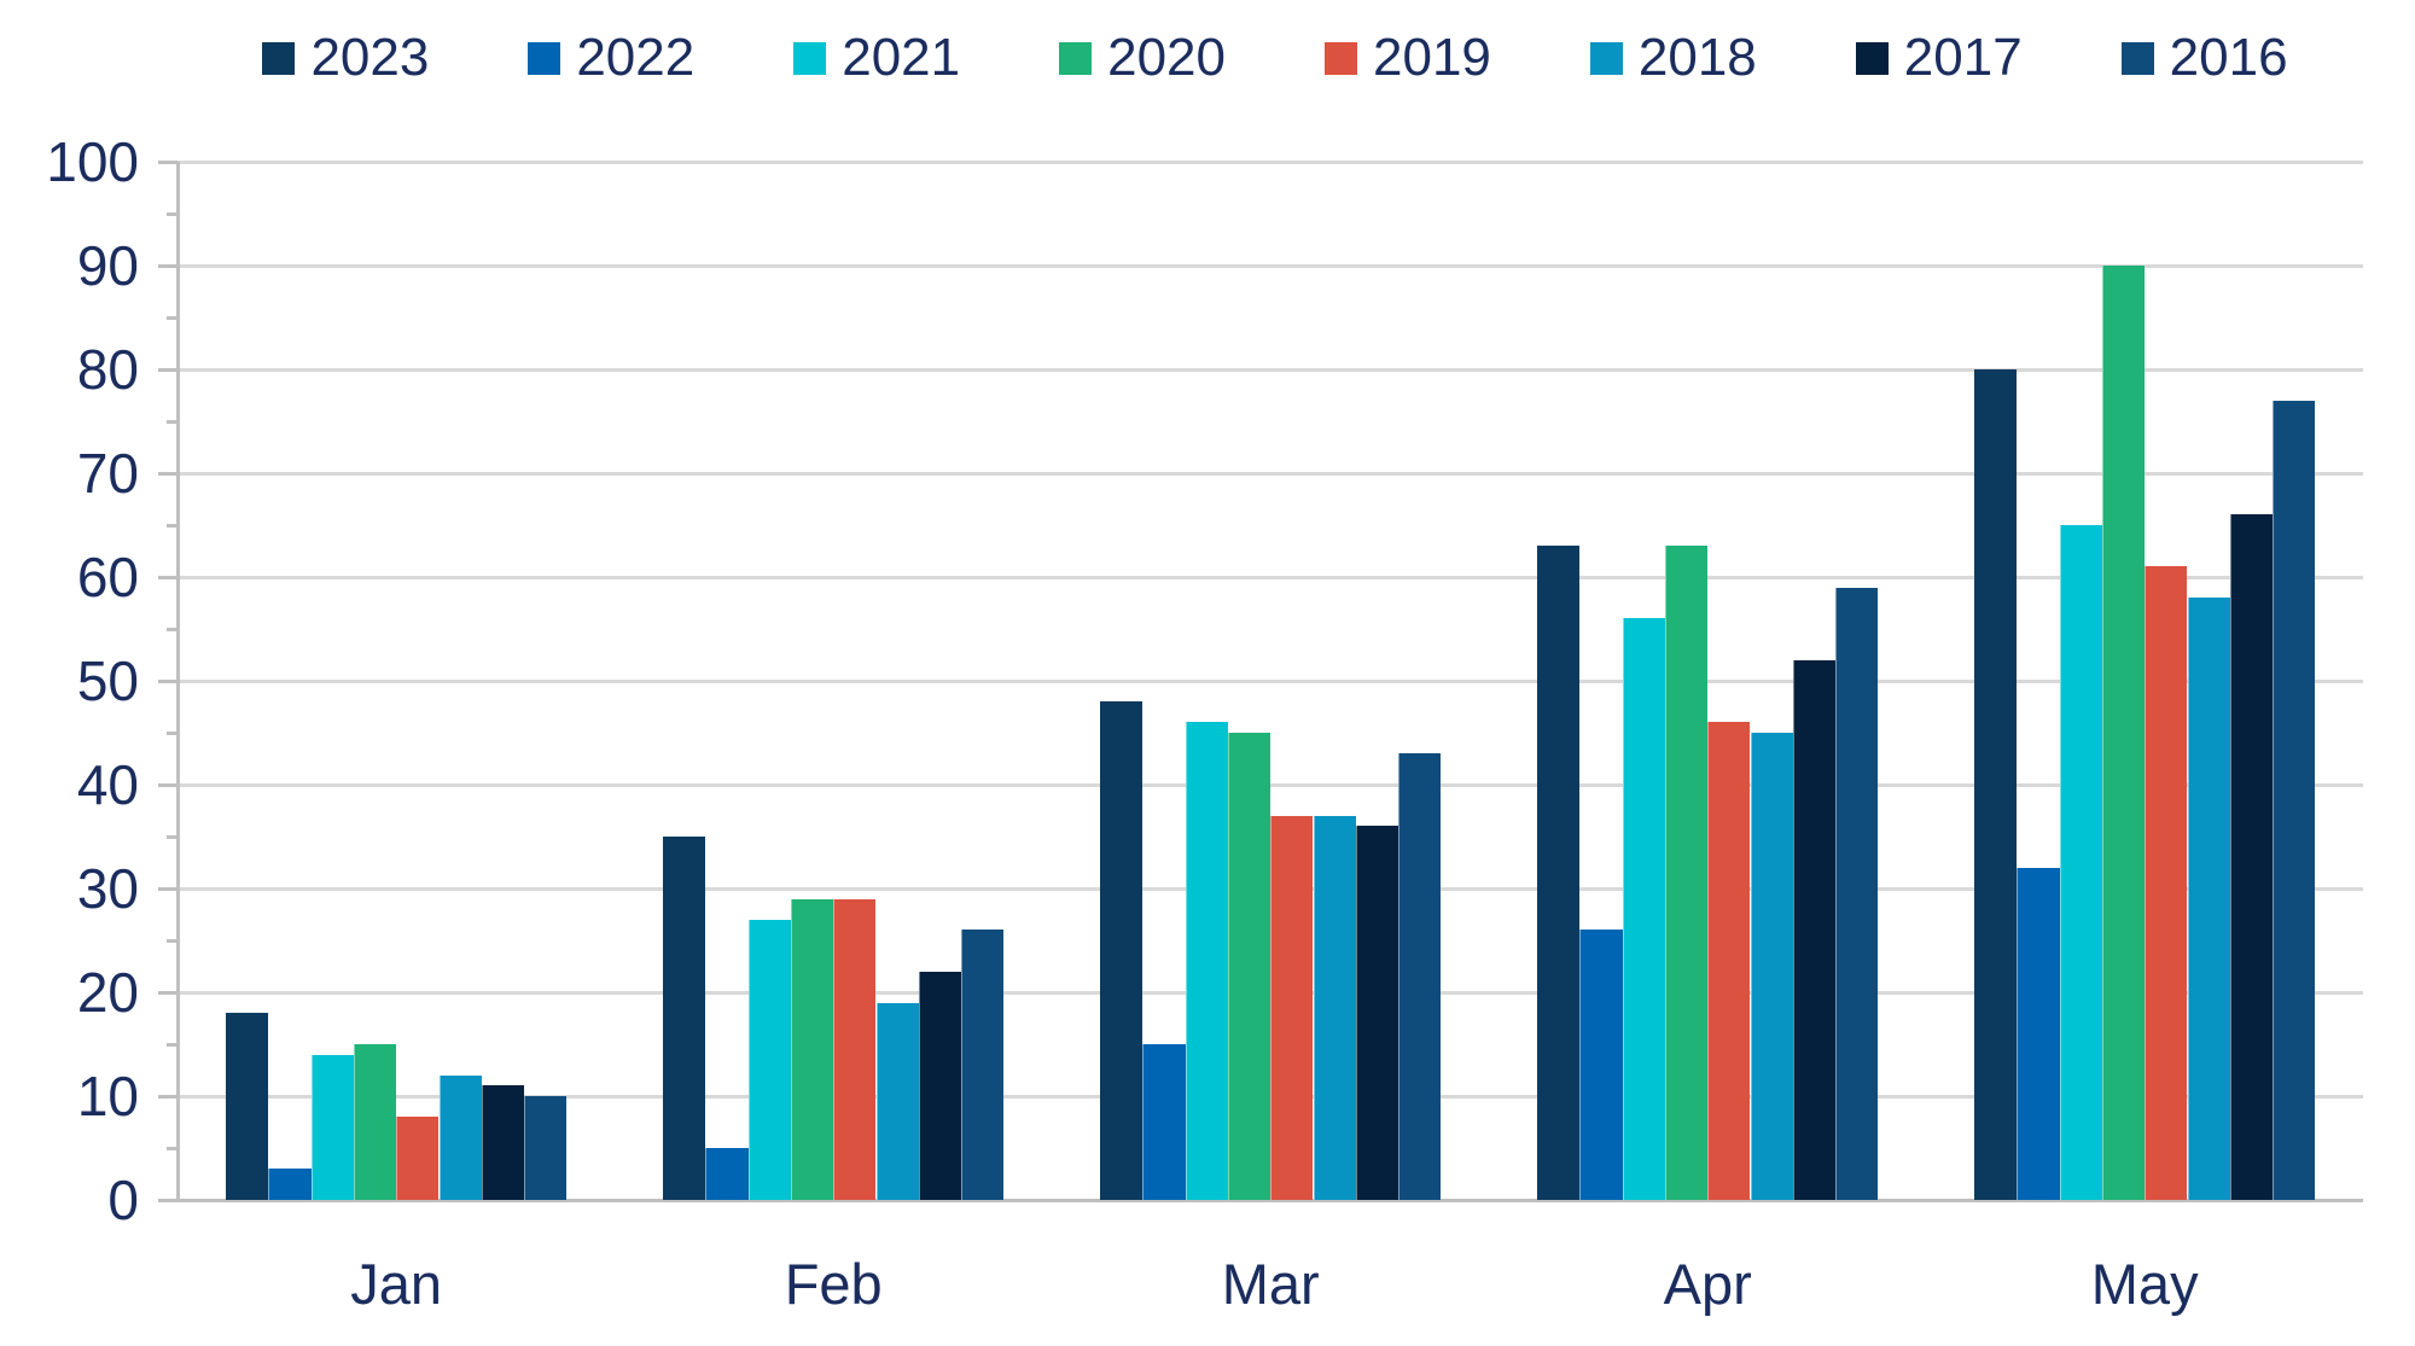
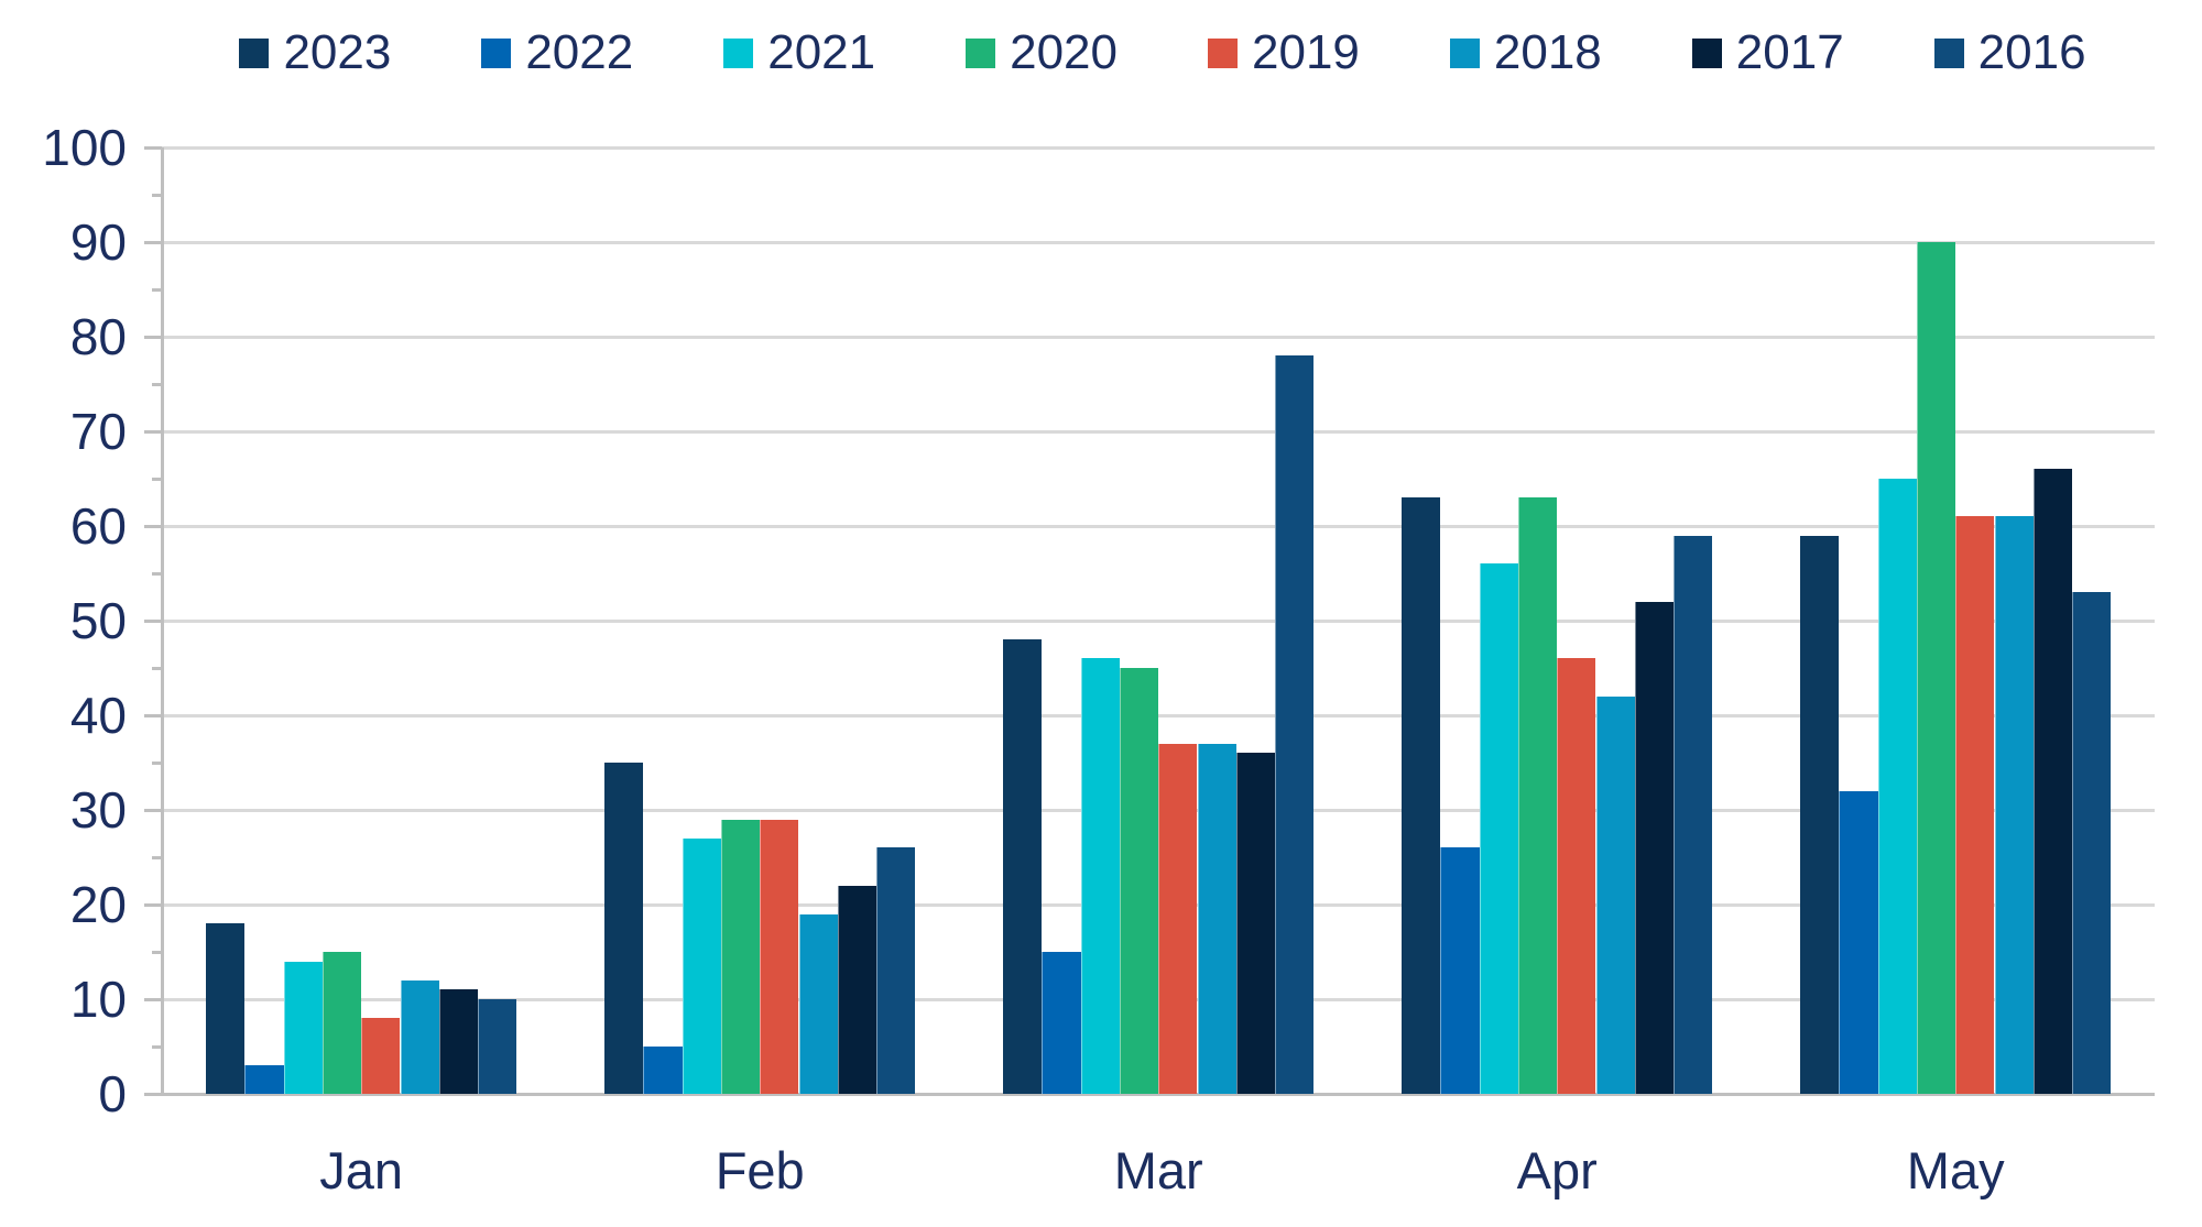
2016/Mar: 43 -> 78
2018/Apr: 45 -> 42
2023/May: 80 -> 59
2018/May: 58 -> 61
2016/May: 77 -> 53
